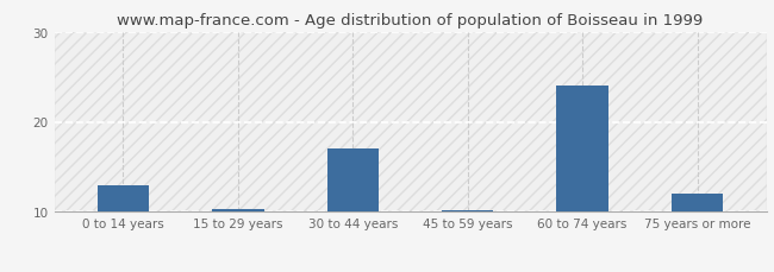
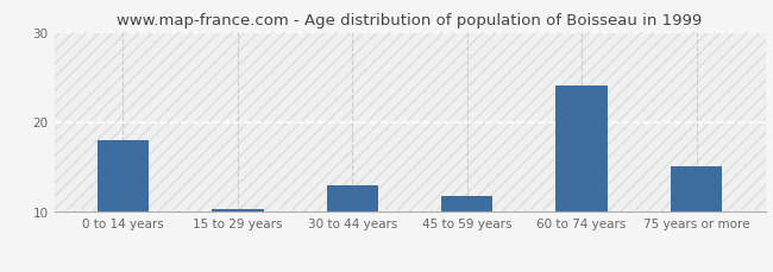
0 to 14 years: 13.0 -> 18.0
30 to 44 years: 17.0 -> 13.0
45 to 59 years: 10.2 -> 11.8
75 years or more: 12.0 -> 15.0
